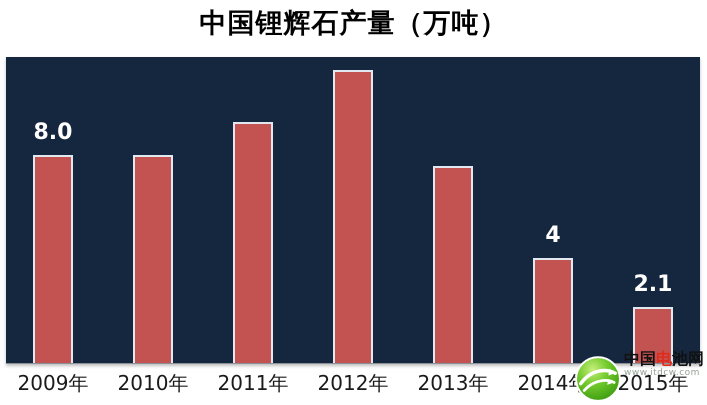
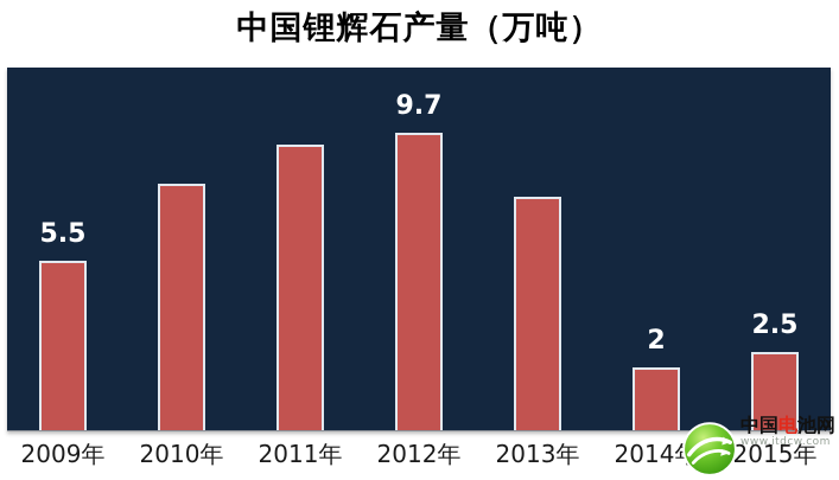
2009年: 8.0 -> 5.5
2012年: 11.3 -> 9.7
2014年: 4 -> 2
2015年: 2.1 -> 2.5
